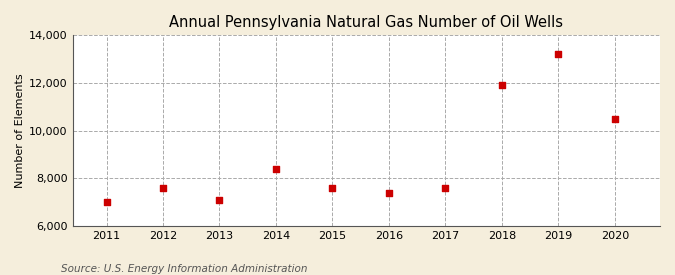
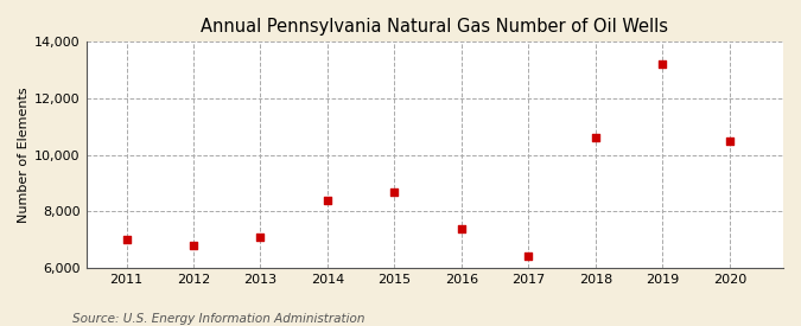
2012: 7,600 -> 6,800
2015: 7,600 -> 8,700
2017: 7,600 -> 6,400
2018: 11,900 -> 10,600
